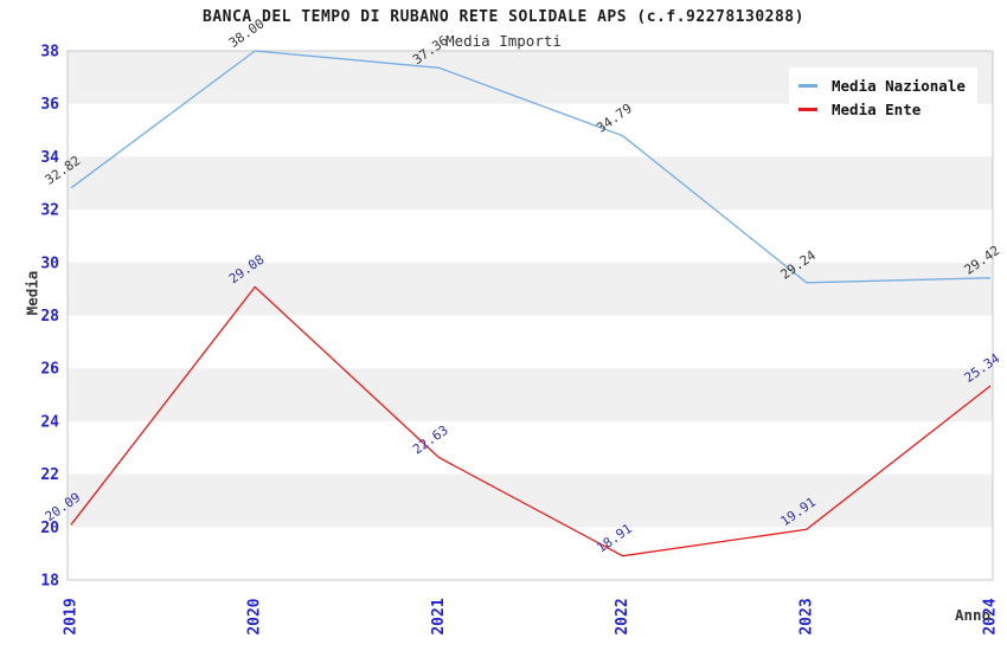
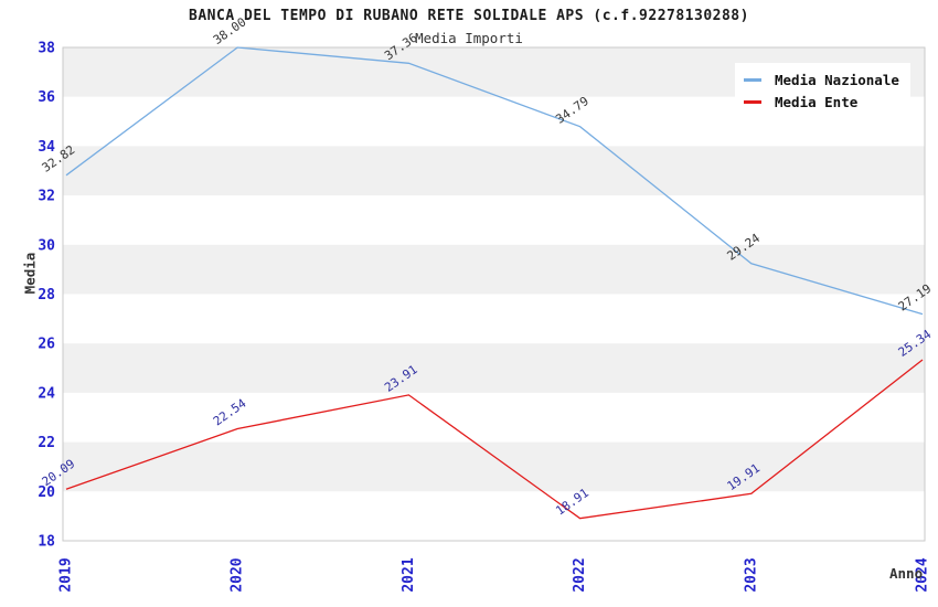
Media Ente/2020: 29.08 -> 22.54
Media Ente/2021: 22.63 -> 23.91
Media Nazionale/2024: 29.42 -> 27.19
